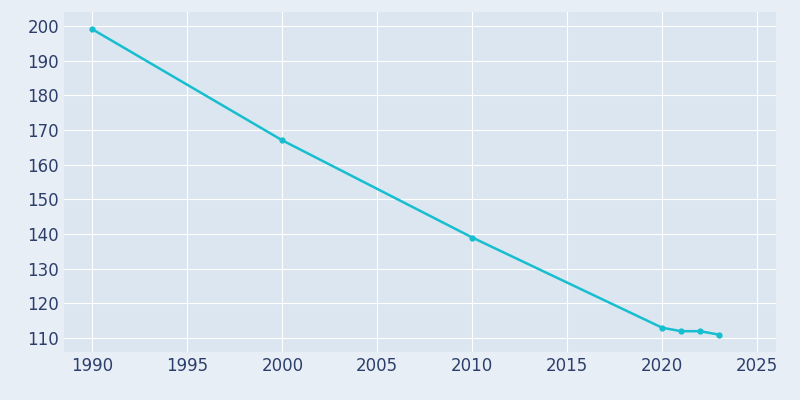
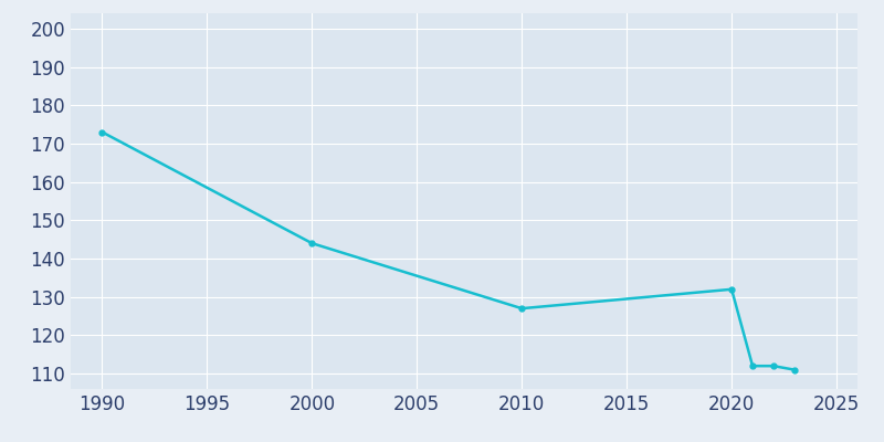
1990: 199 -> 173
2000: 167 -> 144
2010: 139 -> 127
2020: 113 -> 132
